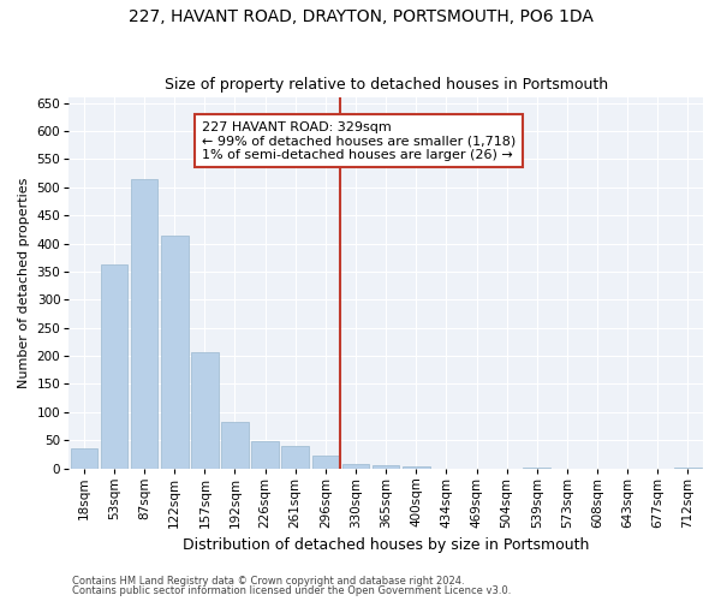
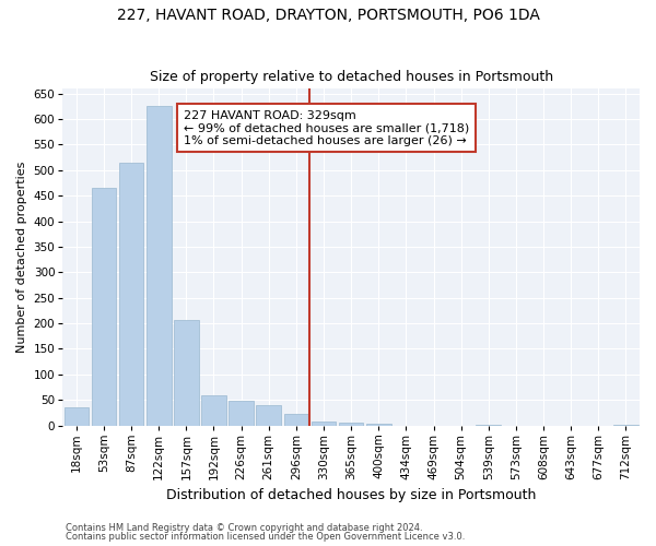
53sqm: 363 -> 465
122sqm: 413 -> 625
192sqm: 83 -> 60
